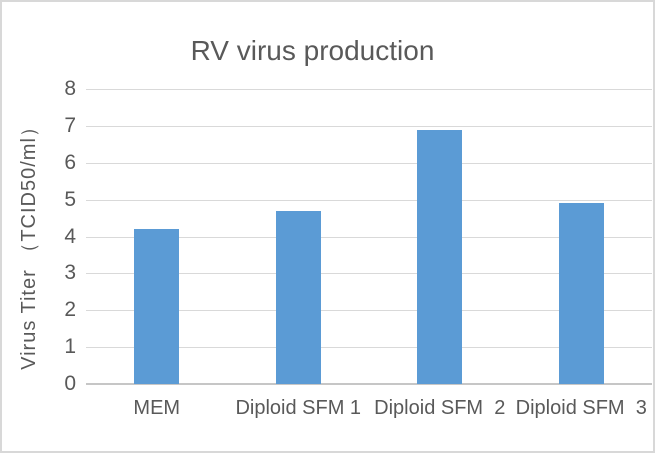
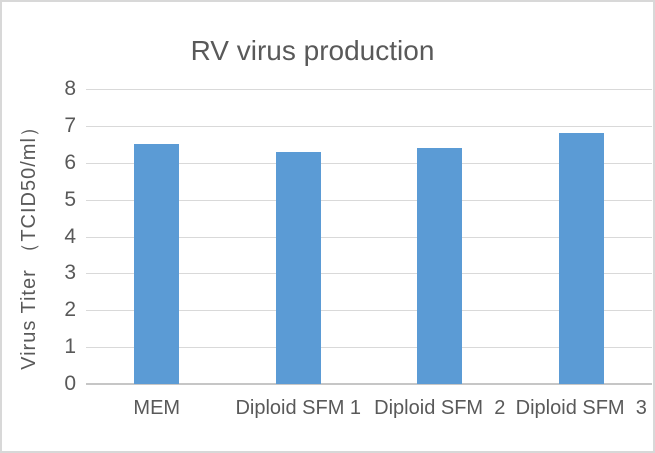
MEM: 4.2 -> 6.5
Diploid SFM 1: 4.7 -> 6.3
Diploid SFM 2: 6.9 -> 6.4
Diploid SFM 3: 4.9 -> 6.8
